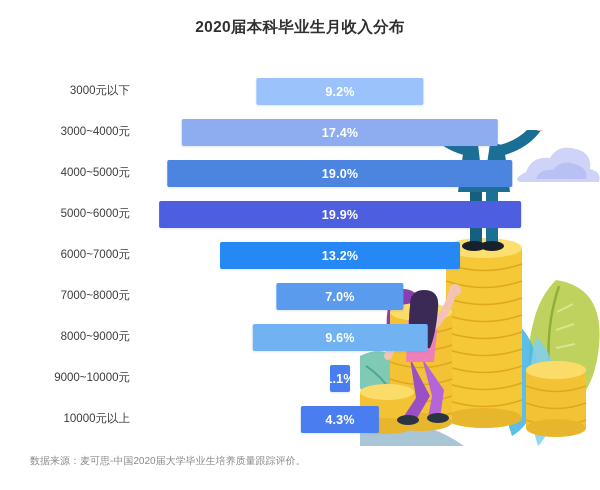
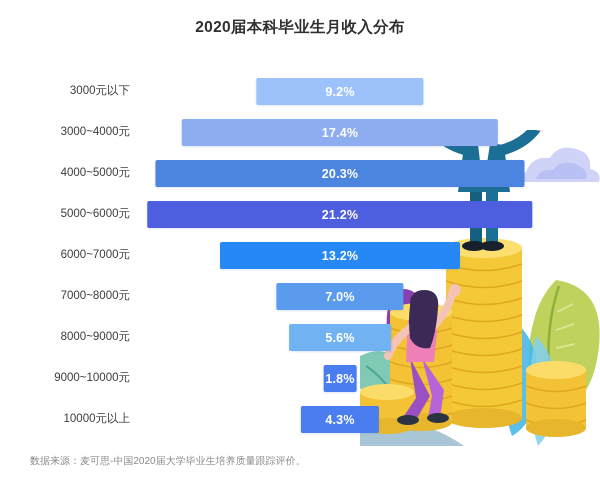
4000~5000元: 19.0% -> 20.3%
5000~6000元: 19.9% -> 21.2%
8000~9000元: 9.6% -> 5.6%
9000~10000元: 1.1% -> 1.8%
